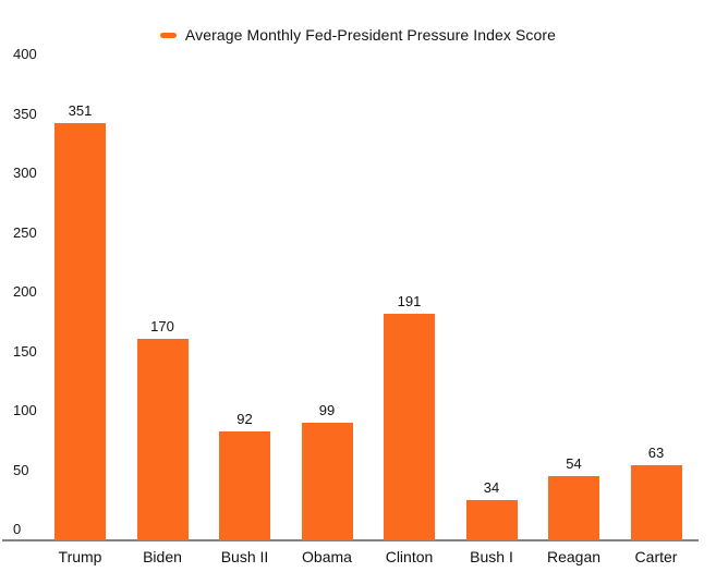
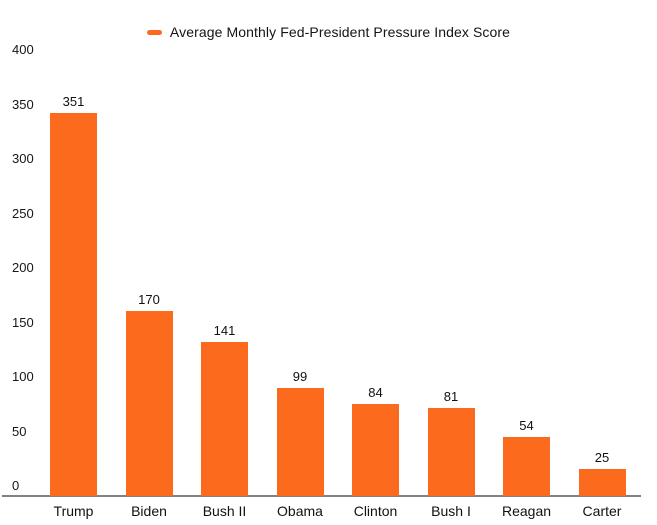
Bush II: 92 -> 141
Clinton: 191 -> 84
Bush I: 34 -> 81
Carter: 63 -> 25
